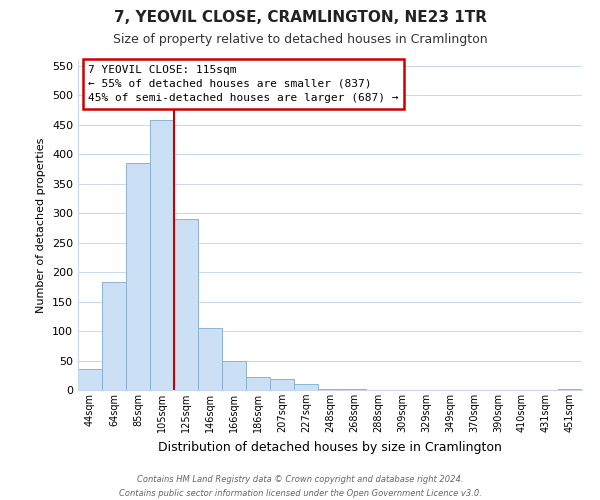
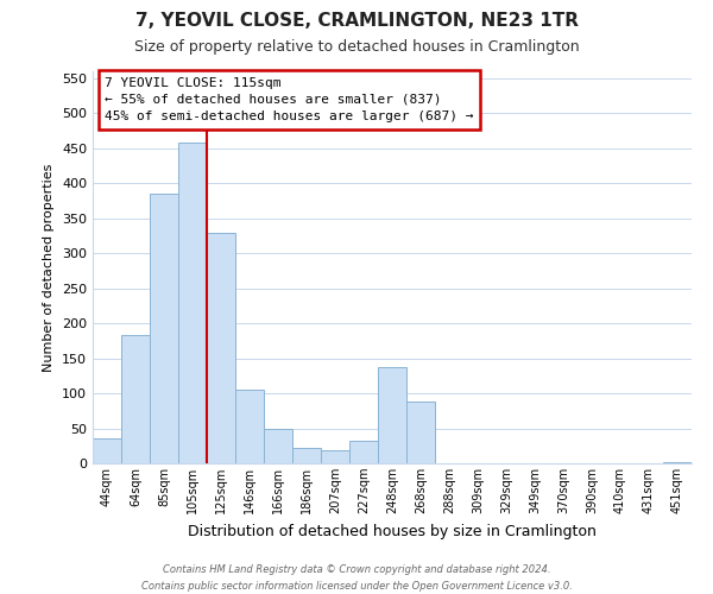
125sqm: 290 -> 330
227sqm: 10 -> 32
248sqm: 1 -> 138
268sqm: 1 -> 88
